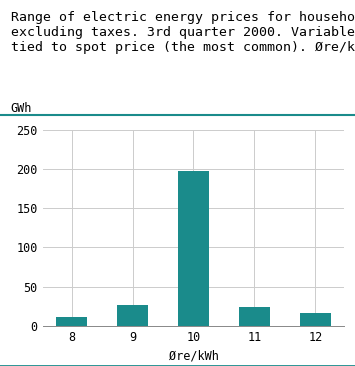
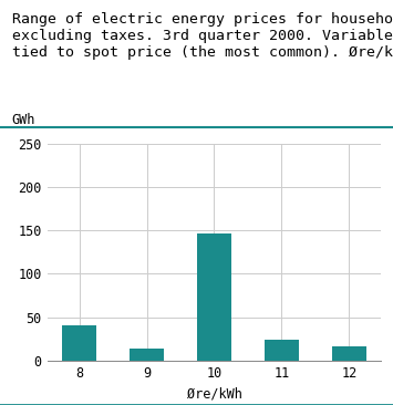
8: 11 -> 40
9: 27 -> 14
10: 197 -> 146
